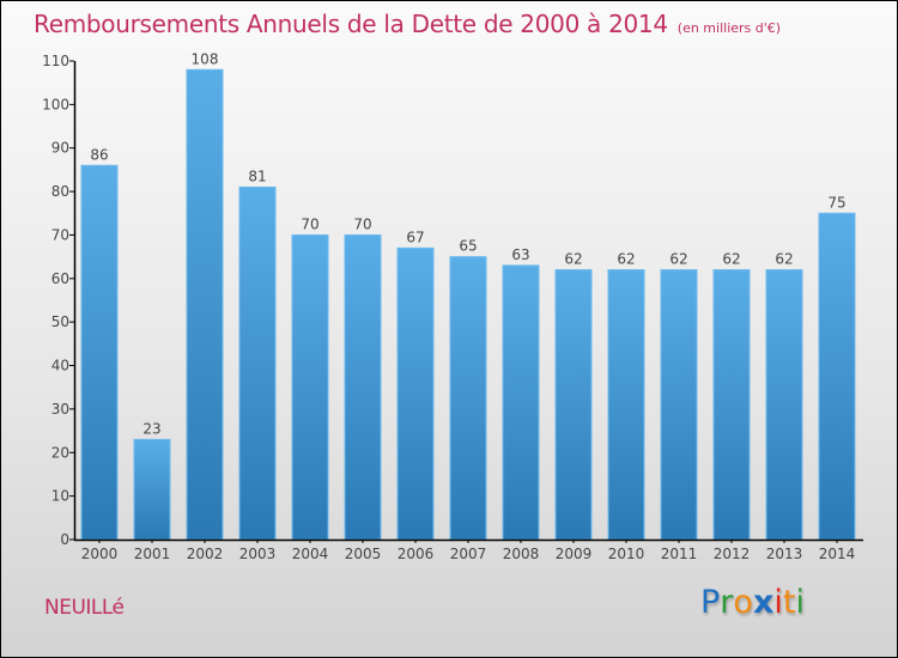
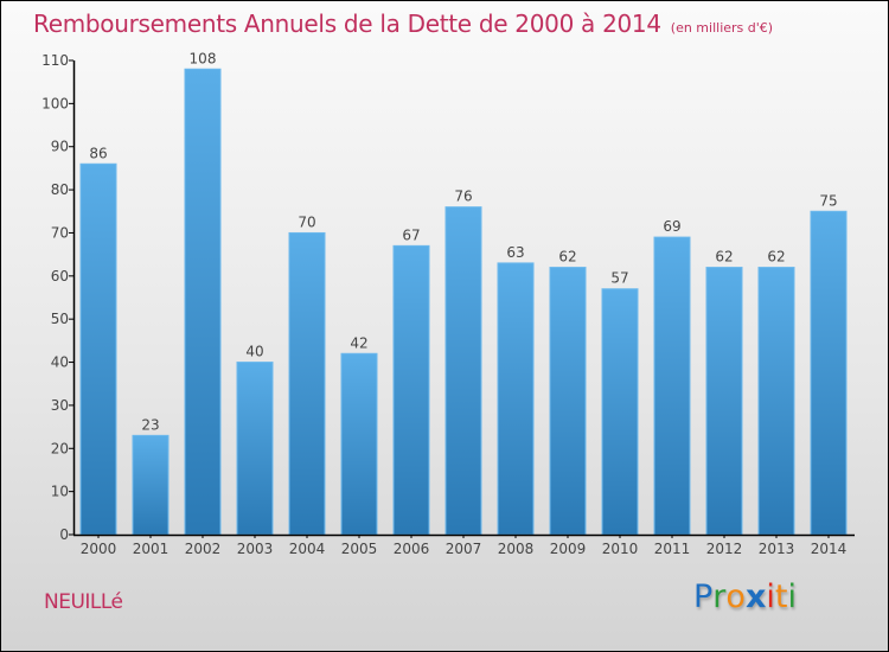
2003: 81 -> 40
2005: 70 -> 42
2007: 65 -> 76
2010: 62 -> 57
2011: 62 -> 69
